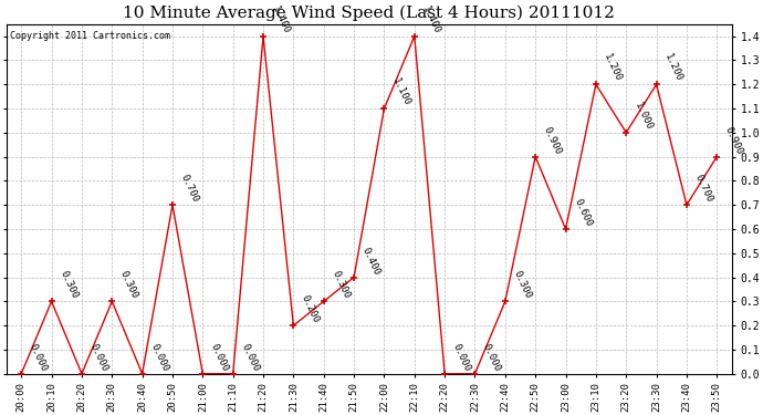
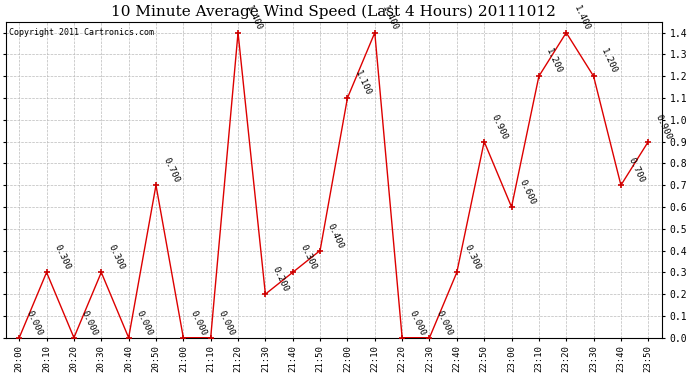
23:20: 1.000 -> 1.400
